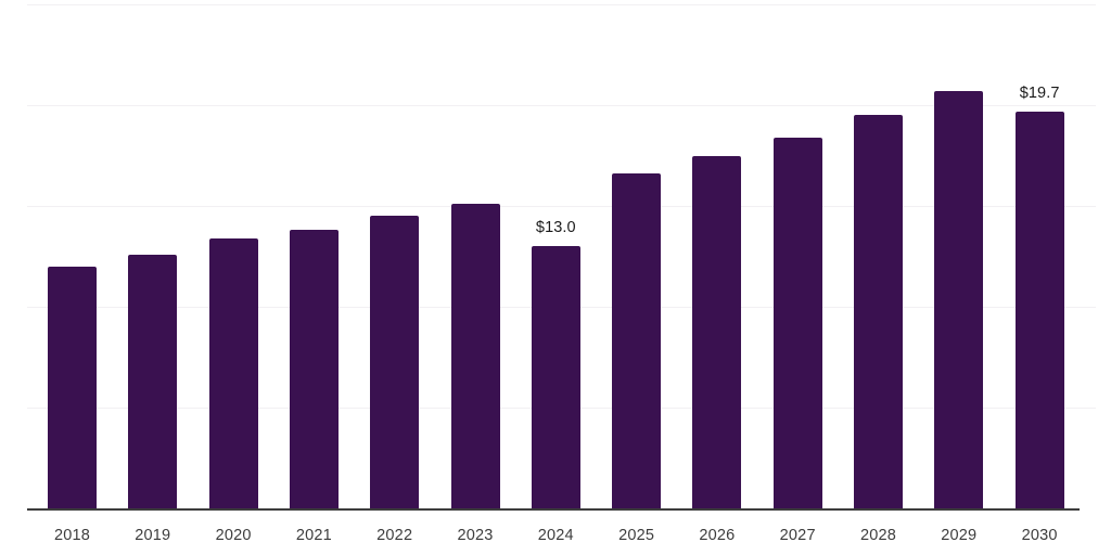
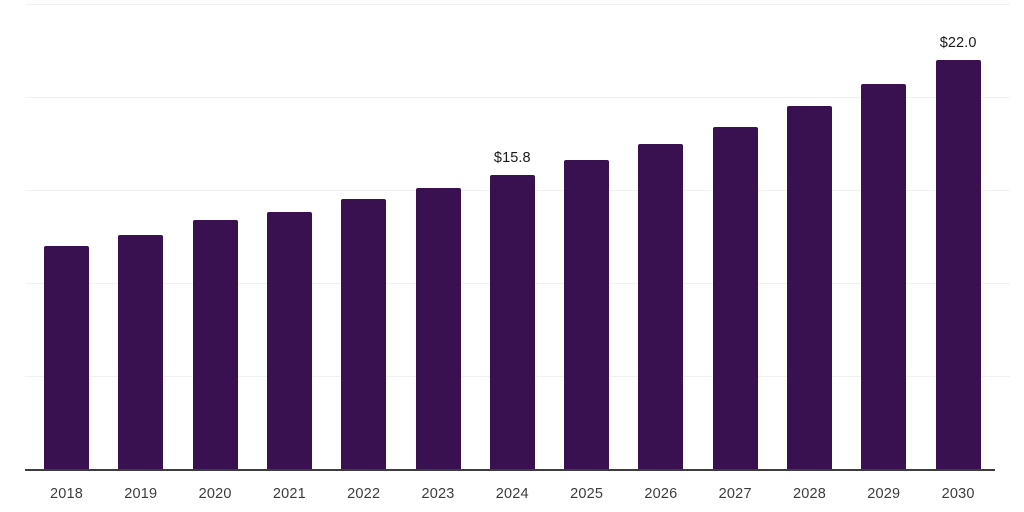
2024: $13.0 -> $15.8
2030: $19.7 -> $22.0
